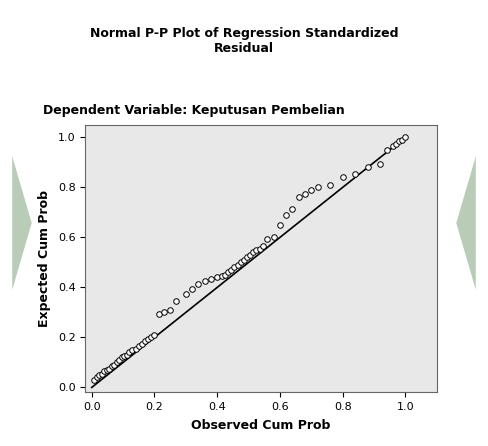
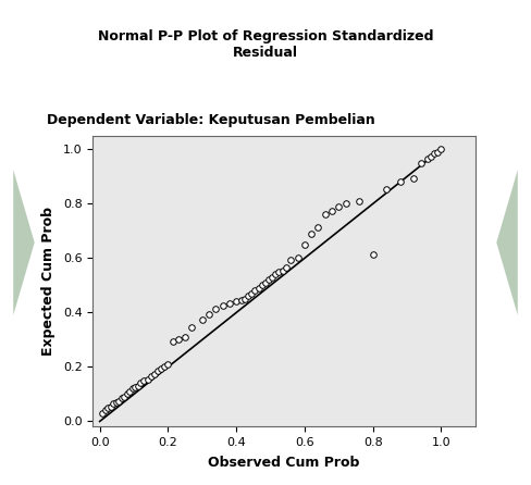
0.8: 0.840 -> 0.615
